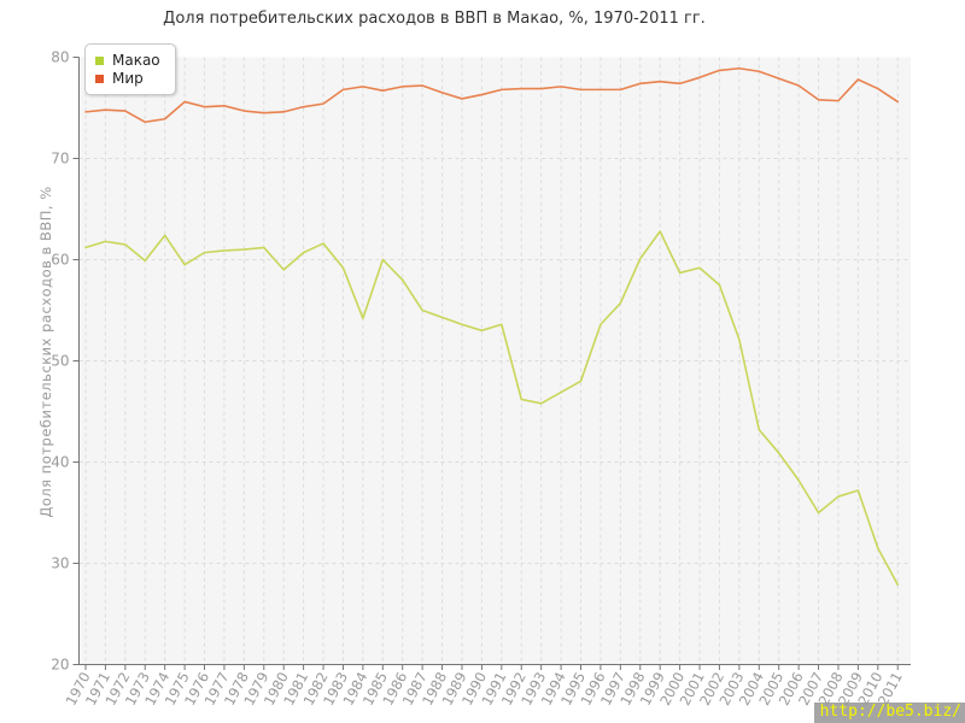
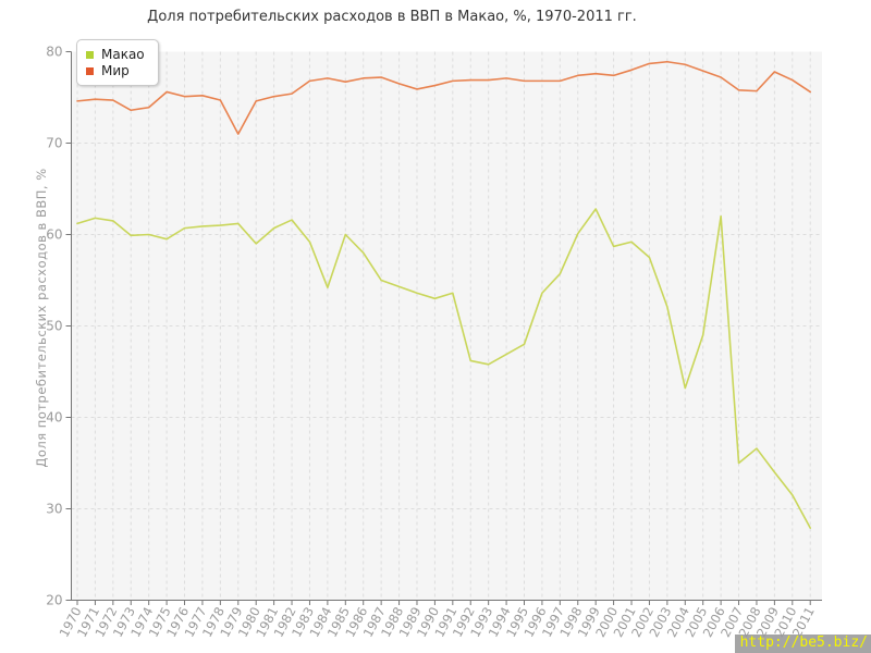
Макао/1974: 62 -> 60
Мир/1979: 74 -> 71
Макао/2005: 41 -> 49
Макао/2006: 38 -> 62
Макао/2009: 37 -> 34
